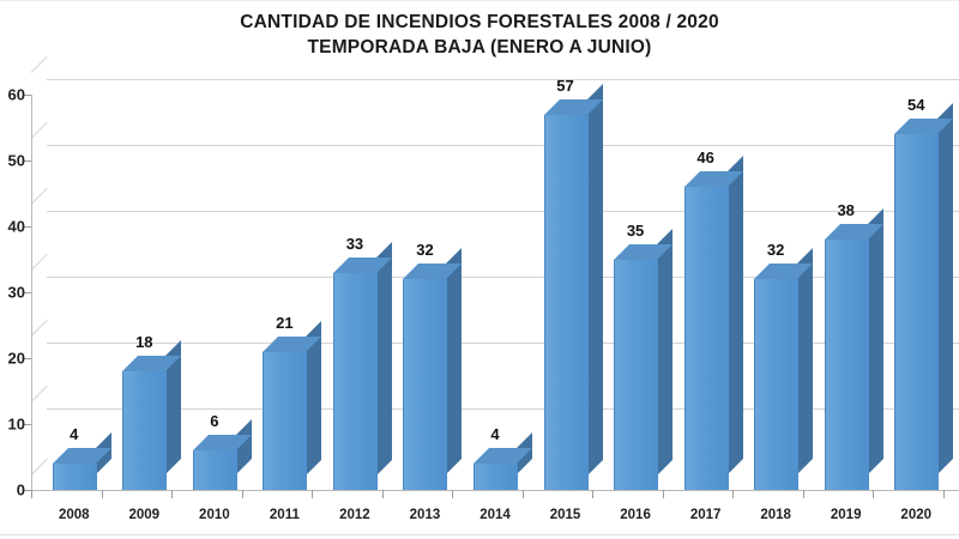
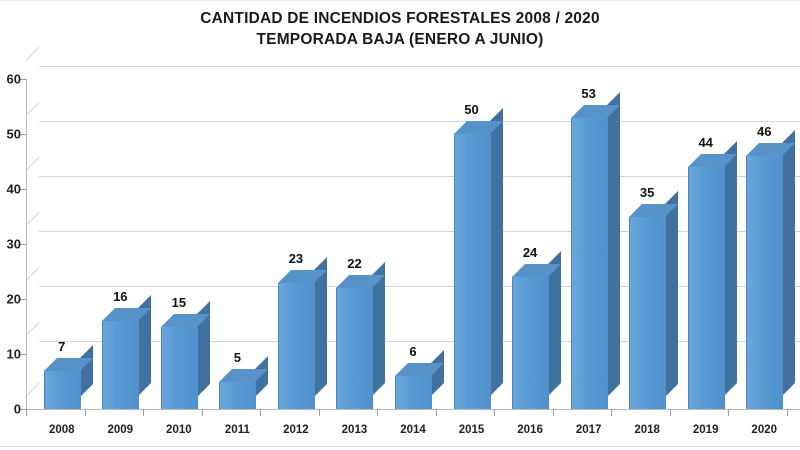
2008: 4 -> 7
2009: 18 -> 16
2010: 6 -> 15
2011: 21 -> 5
2012: 33 -> 23
2013: 32 -> 22
2014: 4 -> 6
2015: 57 -> 50
2016: 35 -> 24
2017: 46 -> 53
2018: 32 -> 35
2019: 38 -> 44
2020: 54 -> 46
